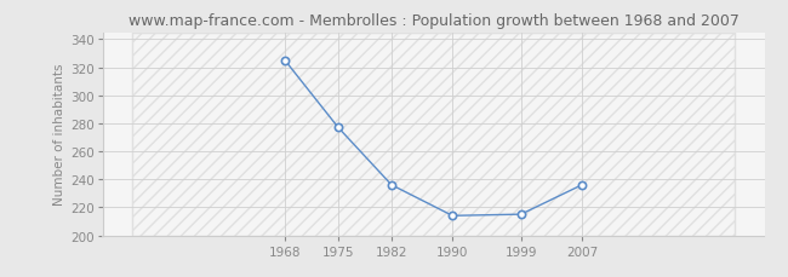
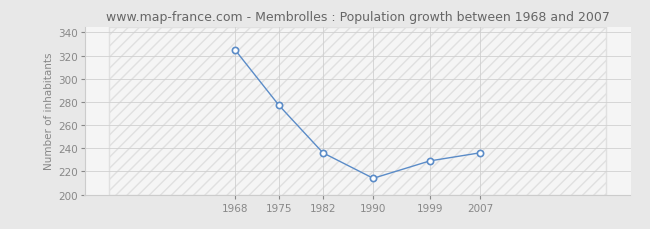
1999: 215 -> 229
